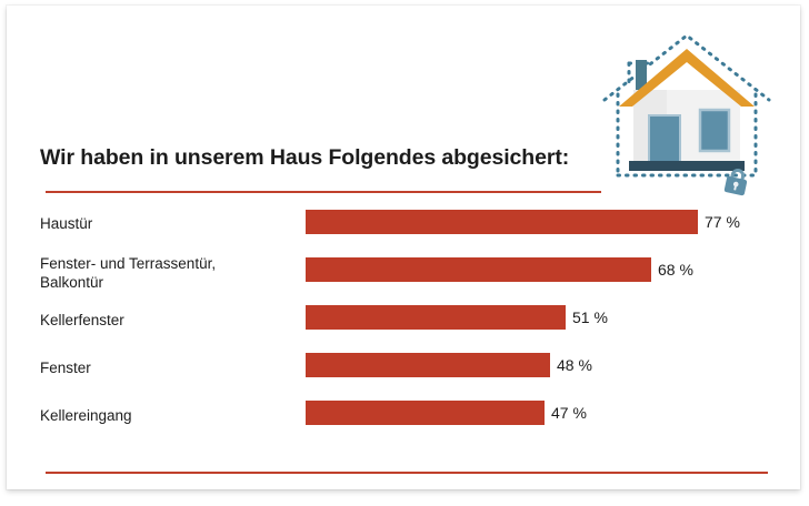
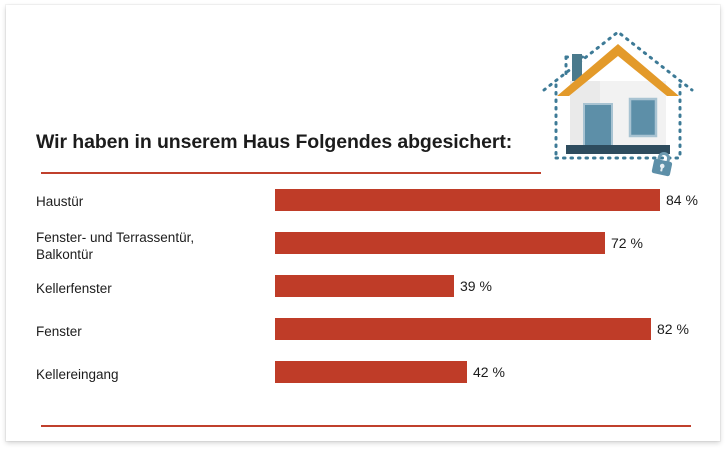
Haustür: 77 -> 84
Fenster- und Terrassentür, Balkontür: 68 -> 72
Kellerfenster: 51 -> 39
Fenster: 48 -> 82
Kellereingang: 47 -> 42
